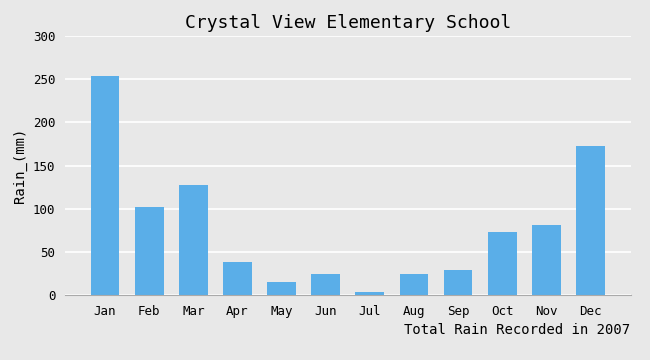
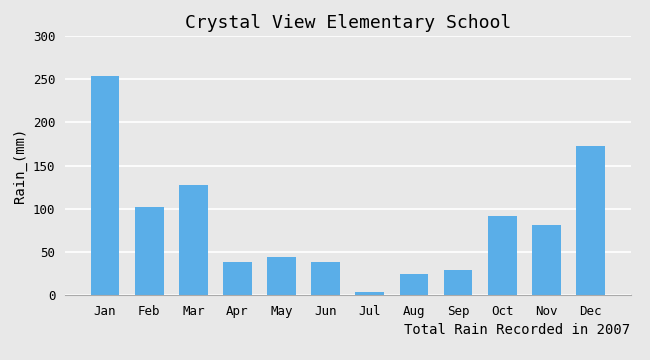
May: 15 -> 44
Jun: 25 -> 38
Oct: 73 -> 92
